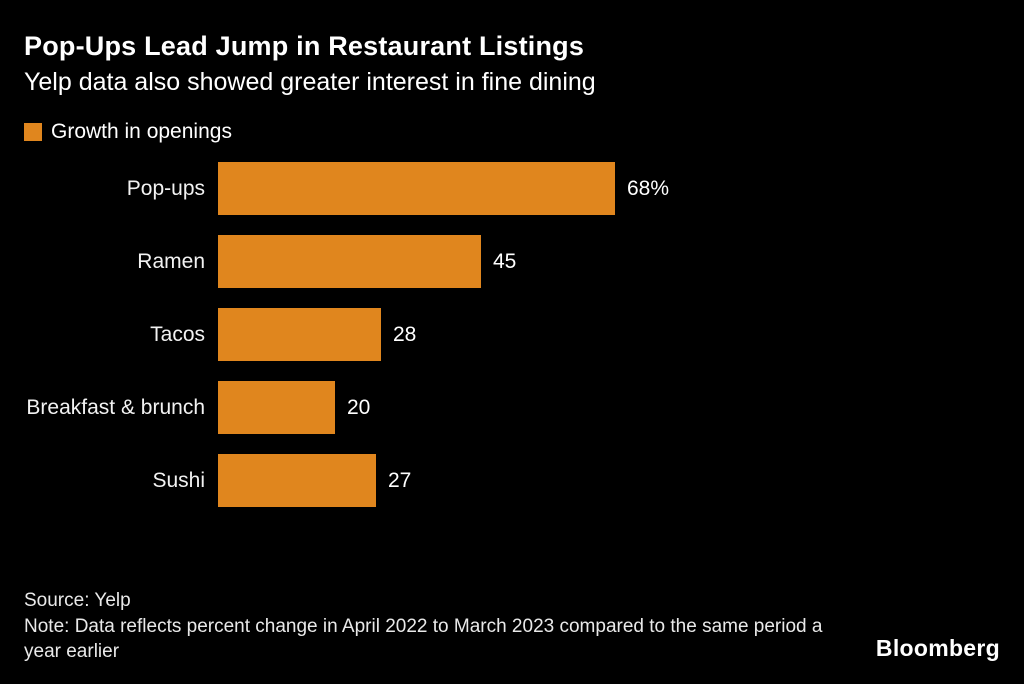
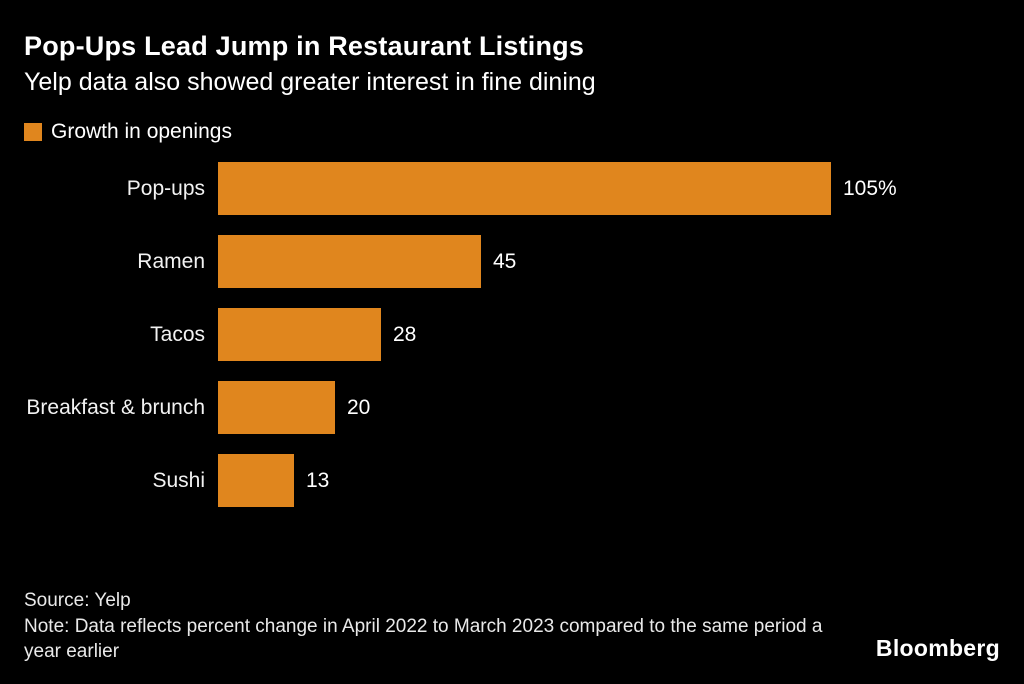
Pop-ups: 68% -> 105%
Sushi: 27 -> 13
